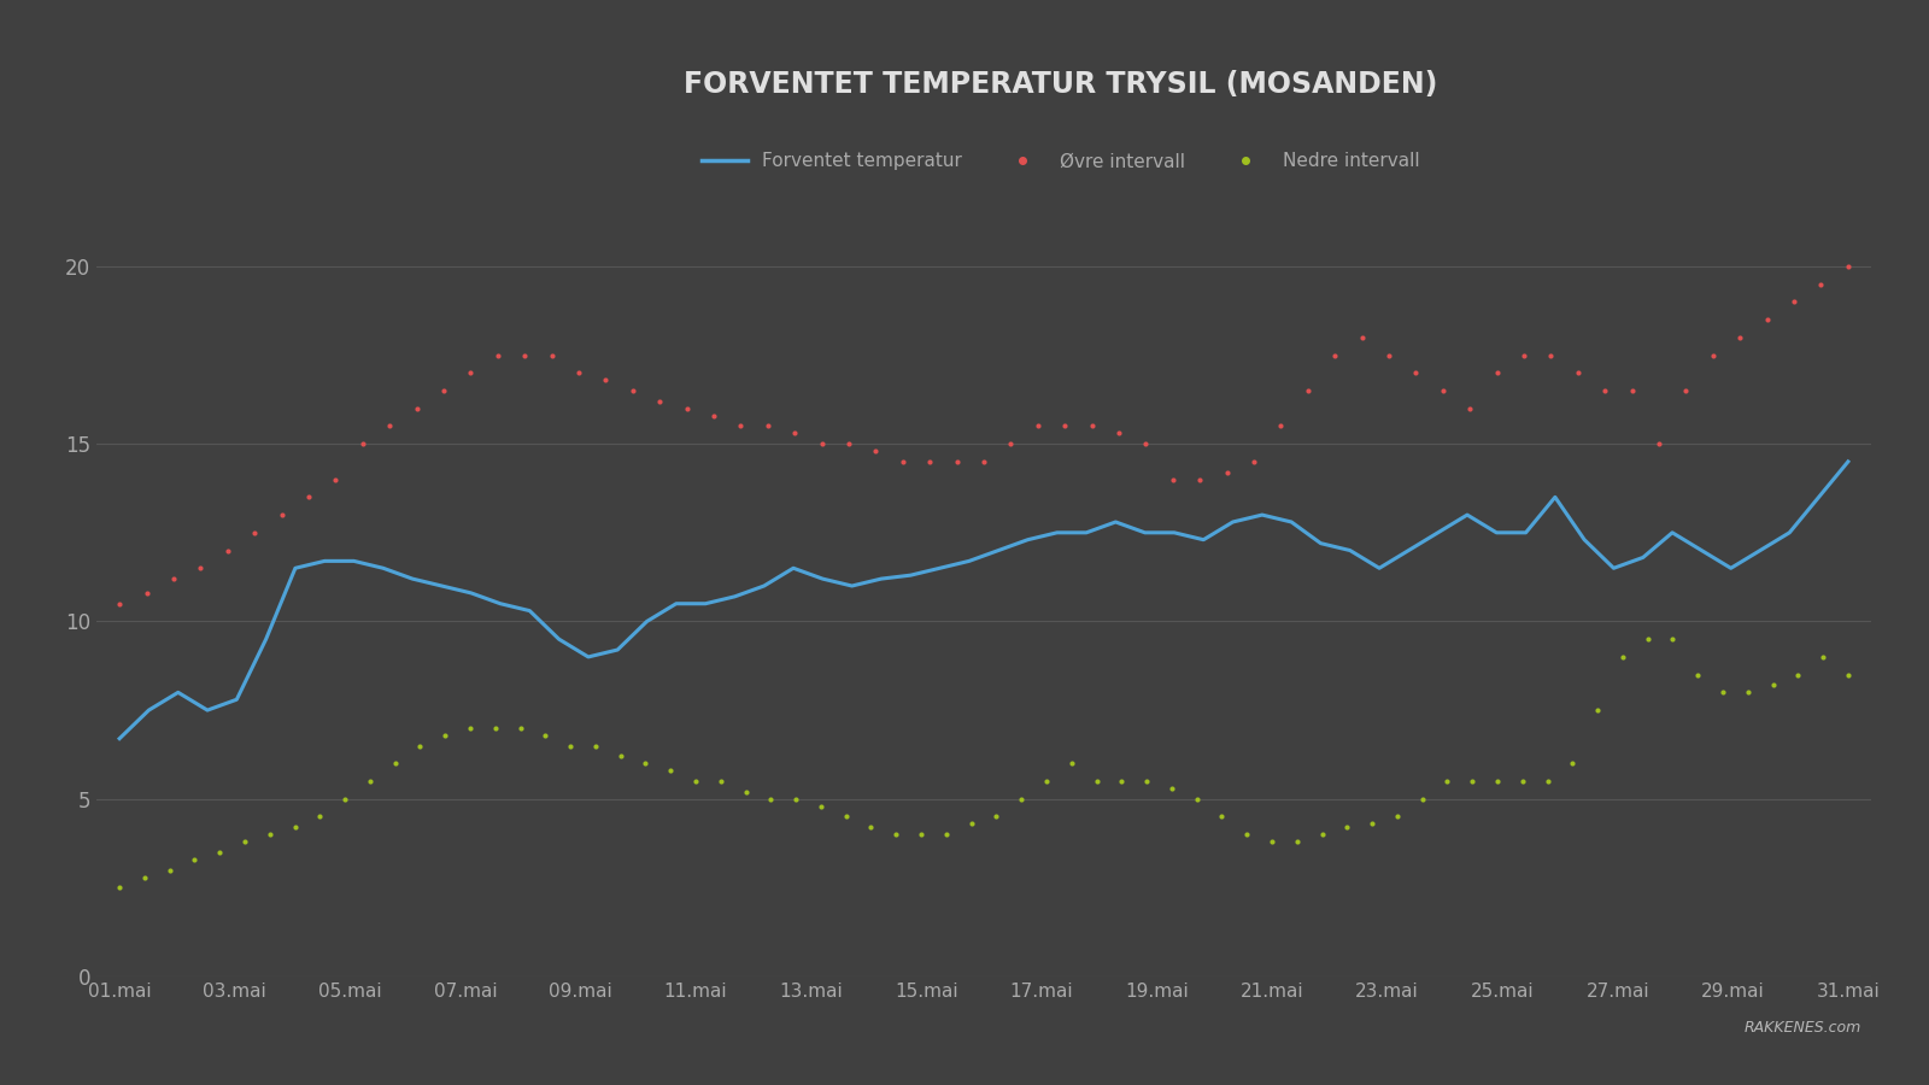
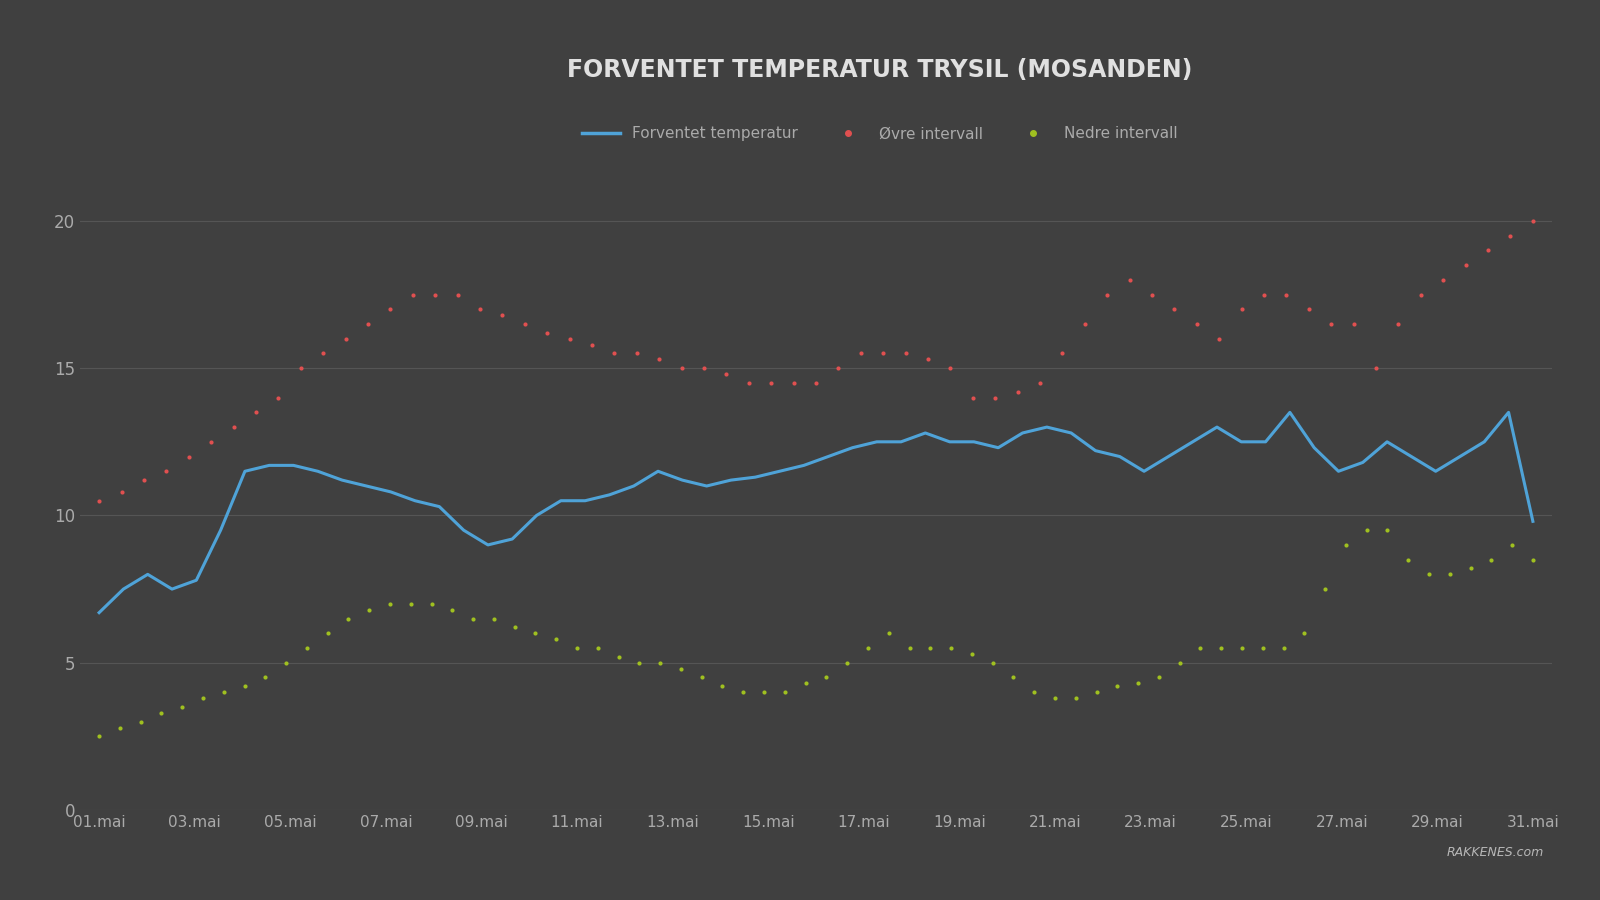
Forventet temperatur/31.mai: 14.5 -> 9.8
